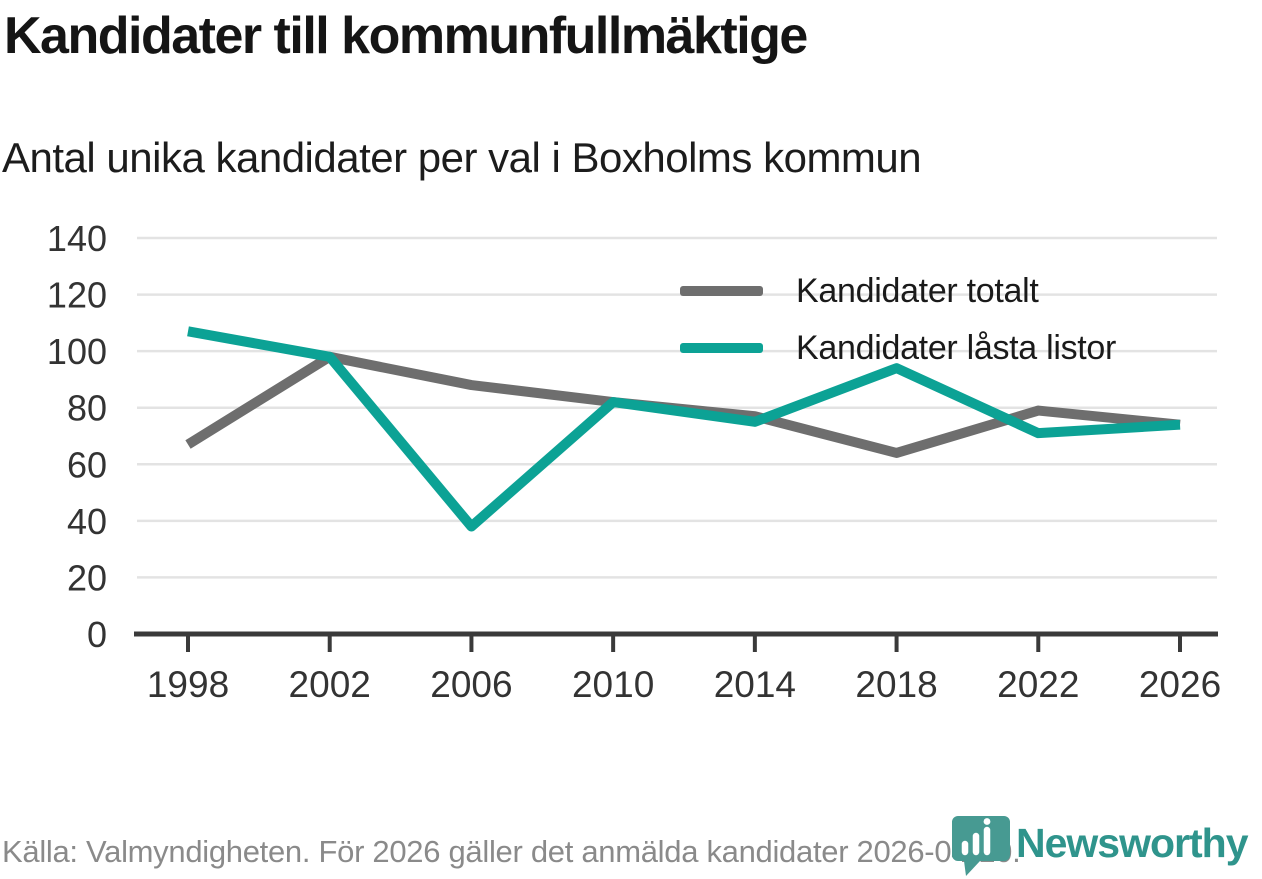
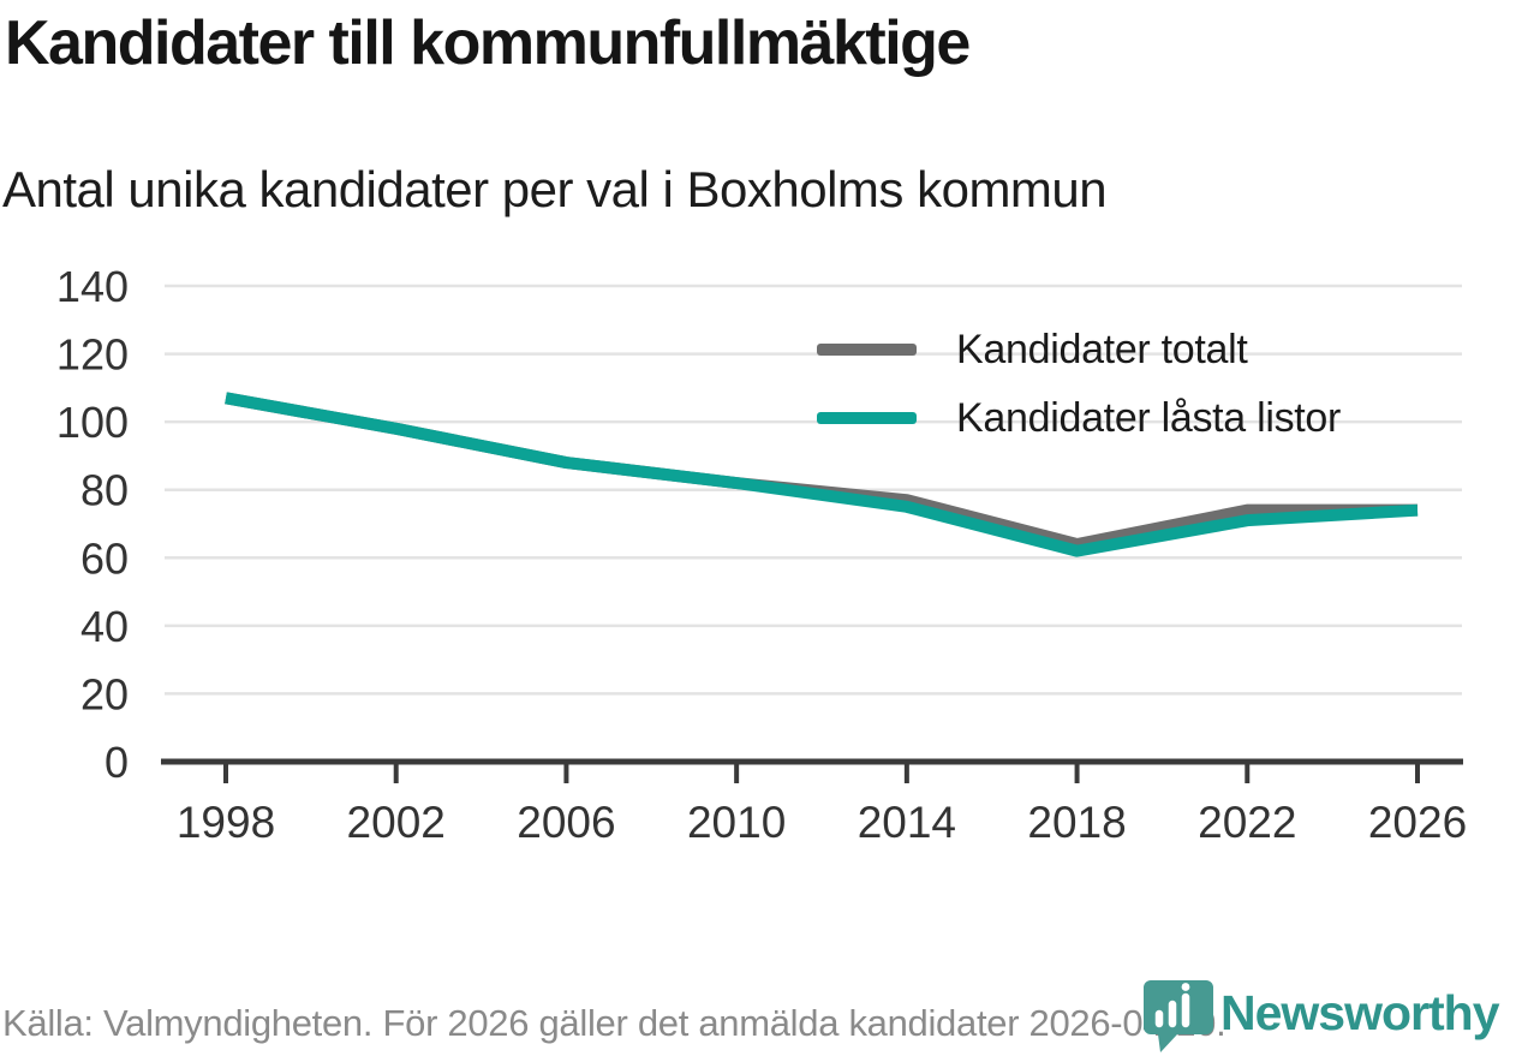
Kandidater totalt/1998: 67 -> 107
Kandidater låsta listor/2006: 38 -> 88
Kandidater låsta listor/2018: 94 -> 62
Kandidater totalt/2022: 79 -> 74
